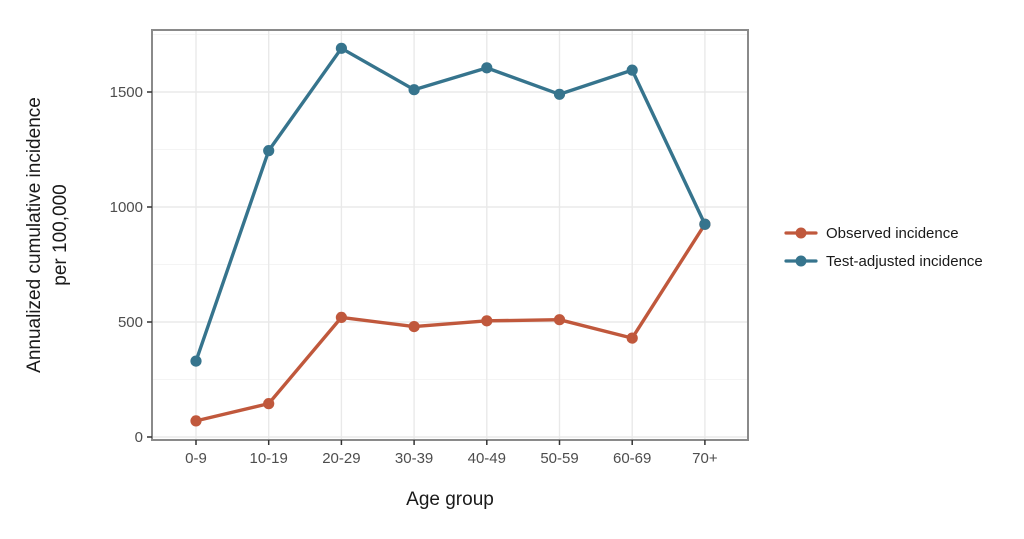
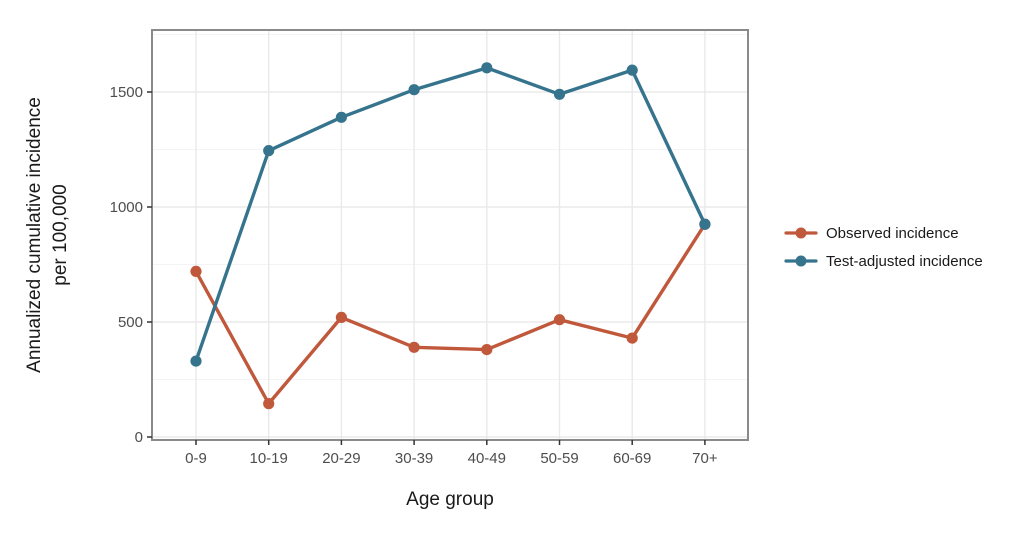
Observed incidence/0-9: 70 -> 720
Test-adjusted incidence/20-29: 1690 -> 1390
Observed incidence/30-39: 480 -> 390
Observed incidence/40-49: 500 -> 380
